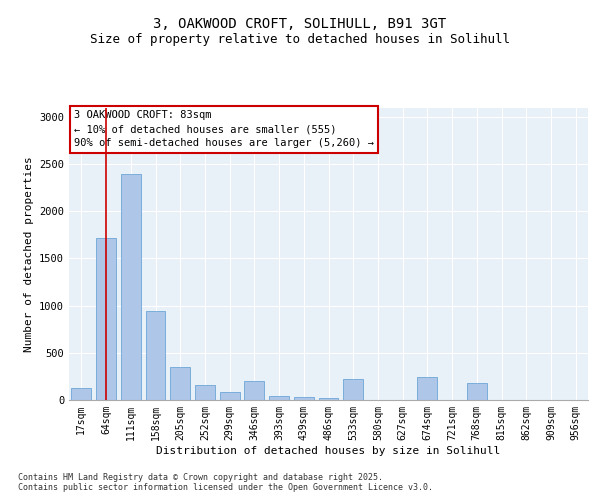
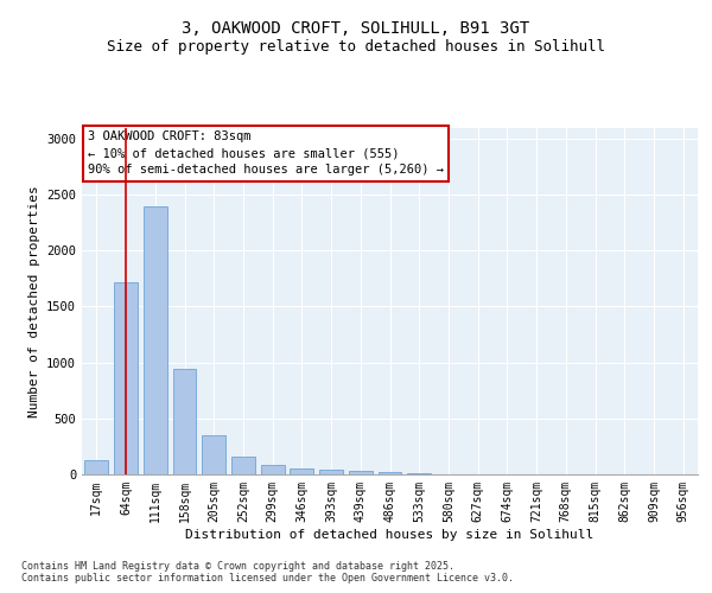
346sqm: 200 -> 50
533sqm: 220 -> 10
674sqm: 240 -> 0
768sqm: 180 -> 0
